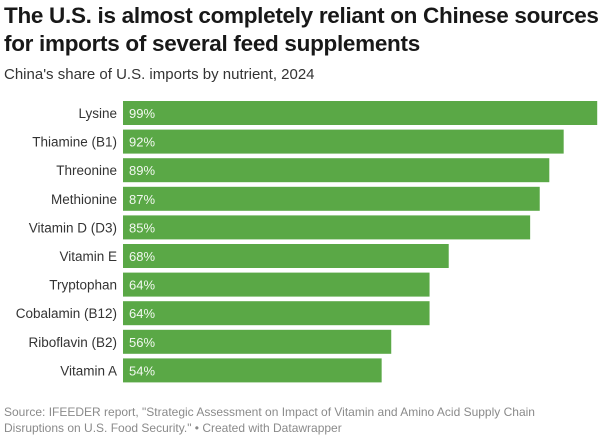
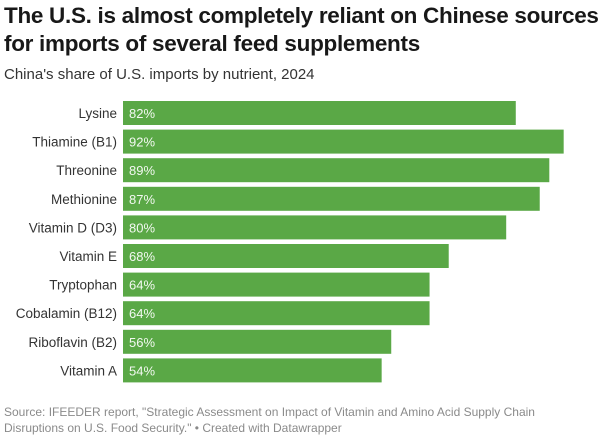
Lysine: 99% -> 82%
Vitamin D (D3): 85% -> 80%
